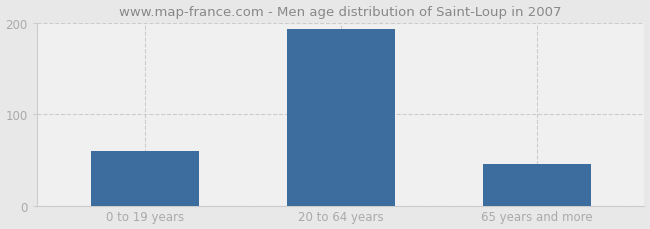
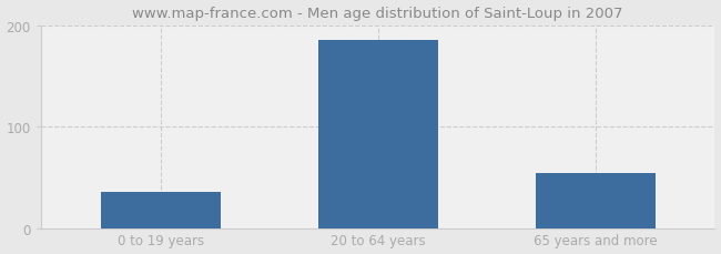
0 to 19 years: 60 -> 36
20 to 64 years: 193 -> 186
65 years and more: 45 -> 54
